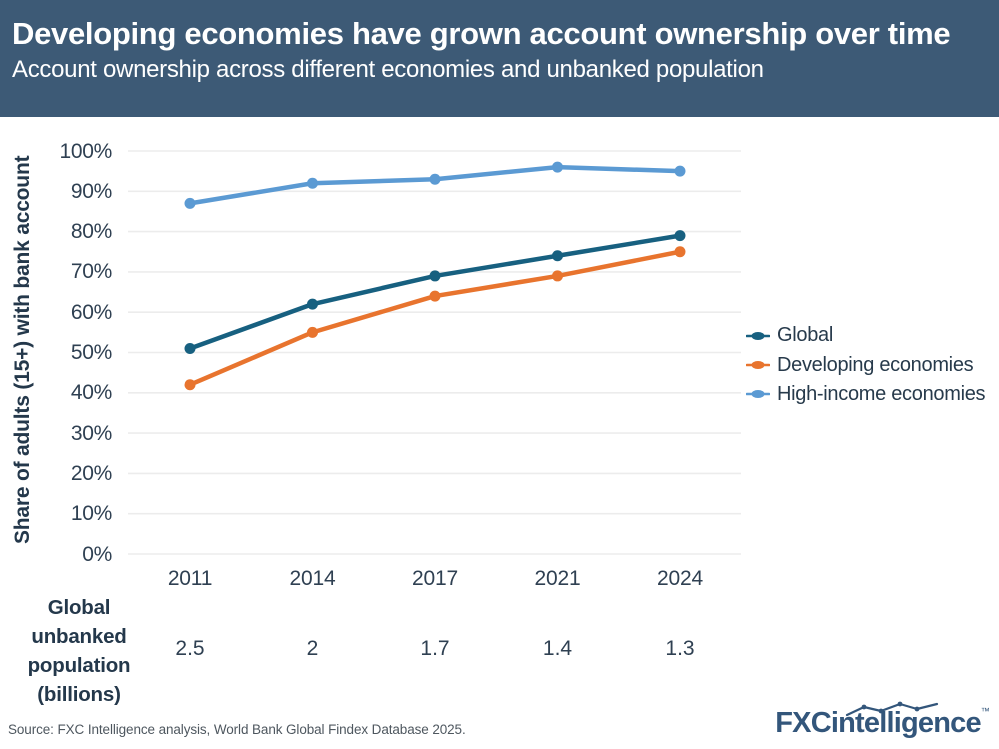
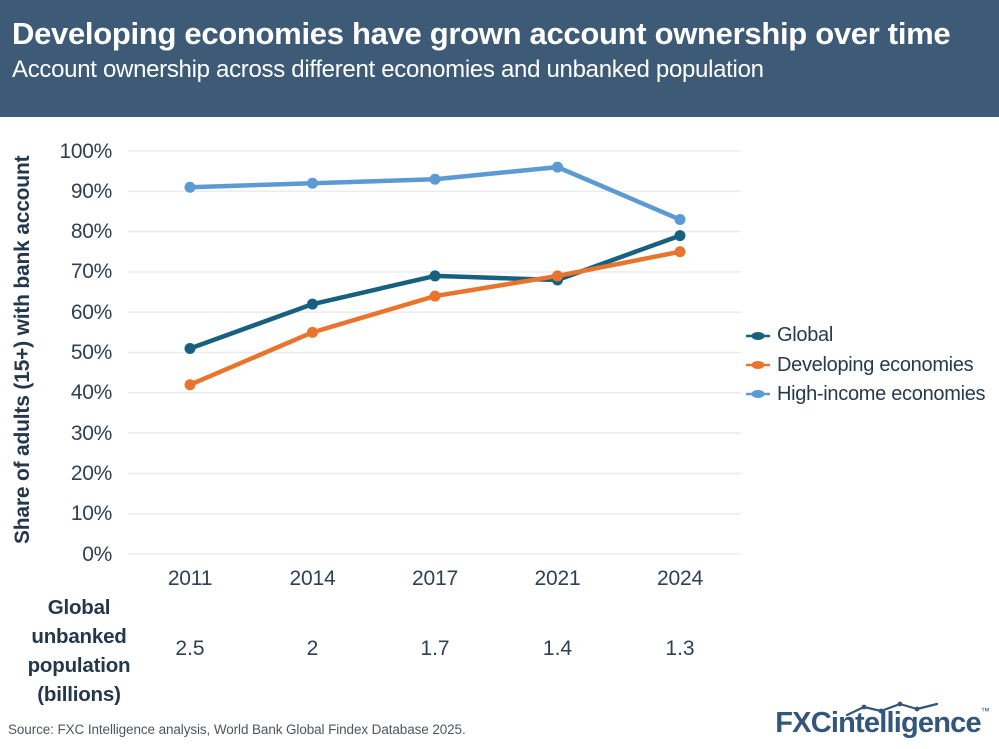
High-income economies/2011: 87% -> 91%
Global/2021: 74% -> 68%
High-income economies/2024: 95% -> 83%
